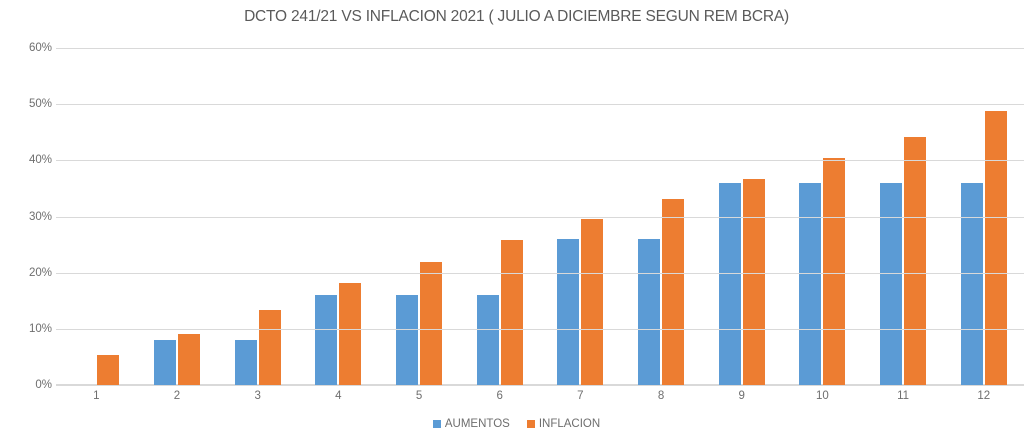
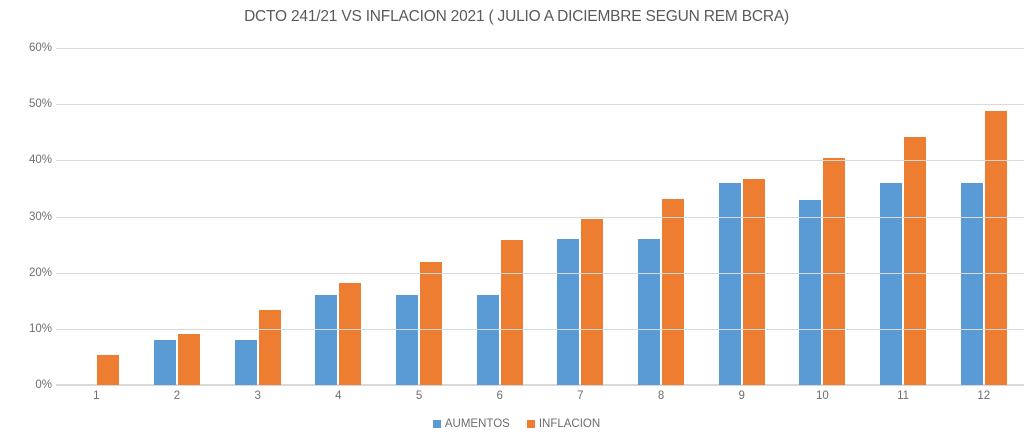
AUMENTOS/10: 36% -> 33%
